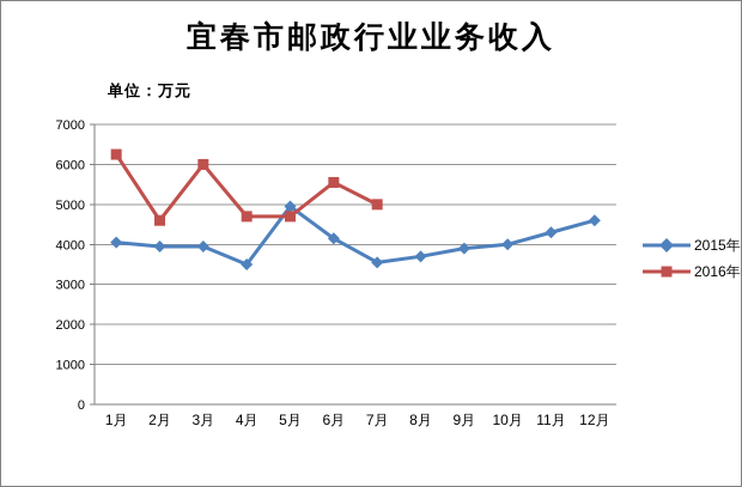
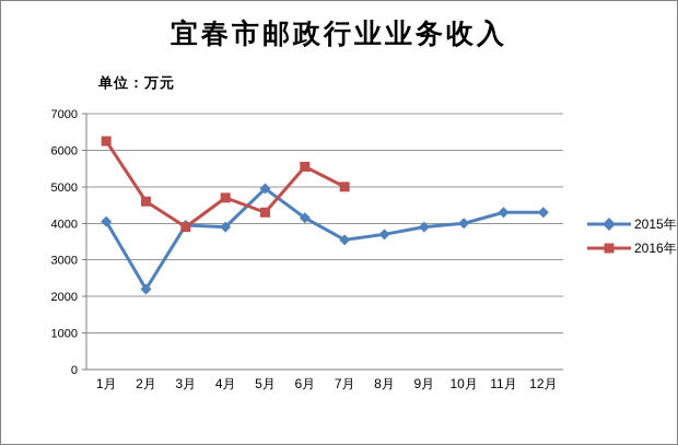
2015年/2月: 4000 -> 2200
2016年/3月: 6000 -> 3900
2015年/4月: 3500 -> 3900
2016年/5月: 4700 -> 4300
2015年/12月: 4600 -> 4300
